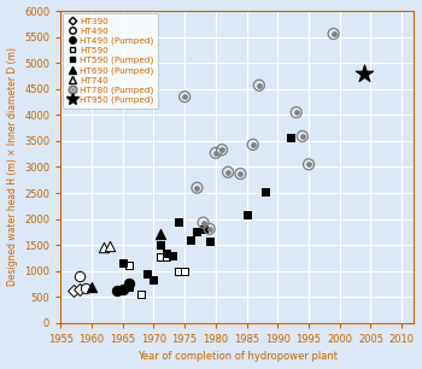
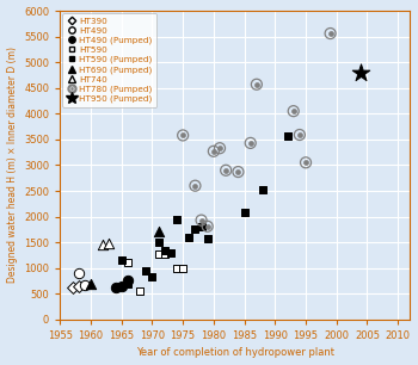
HT780 (Pumped)/1975: 4350 -> 3580
